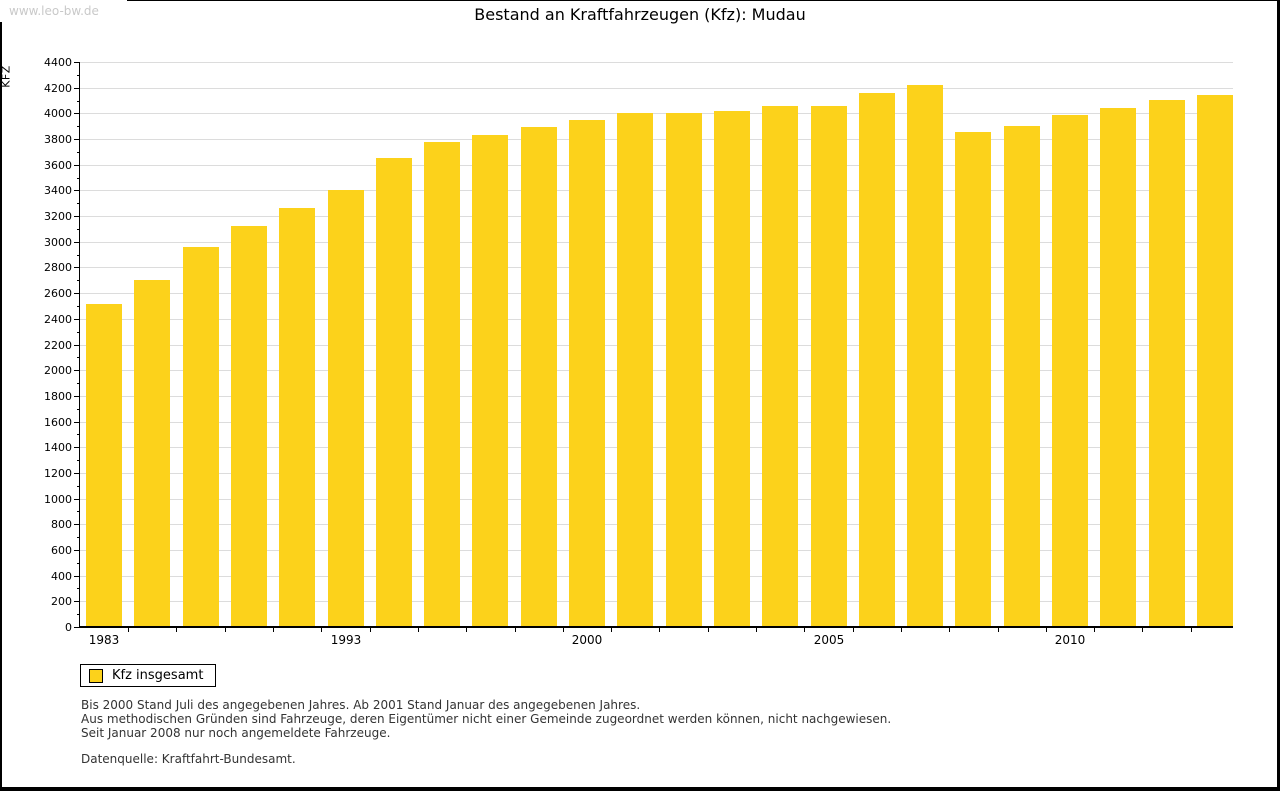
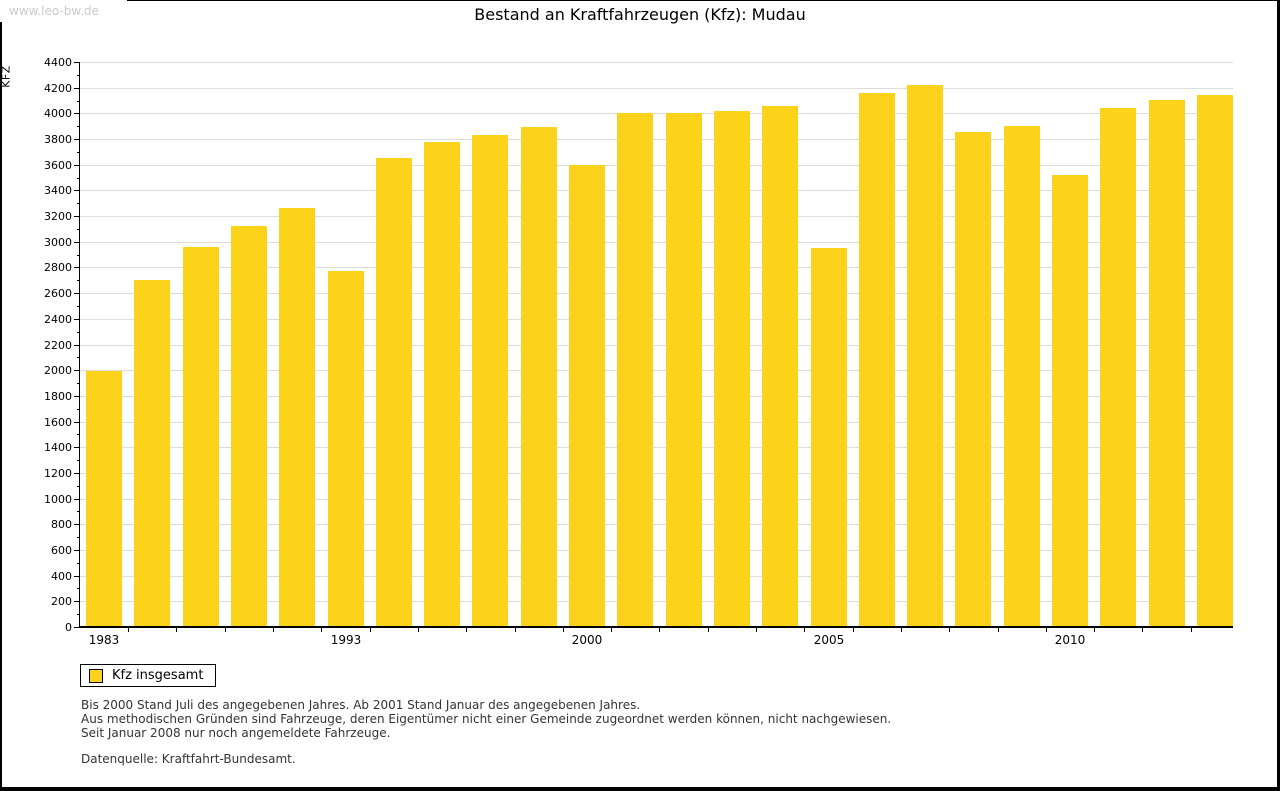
1983: 2520 -> 1990
1993: 3400 -> 2770
2000: 3950 -> 3600
2005: 4060 -> 2950
2010: 3990 -> 3520
